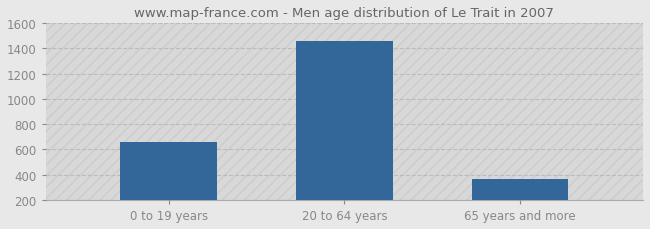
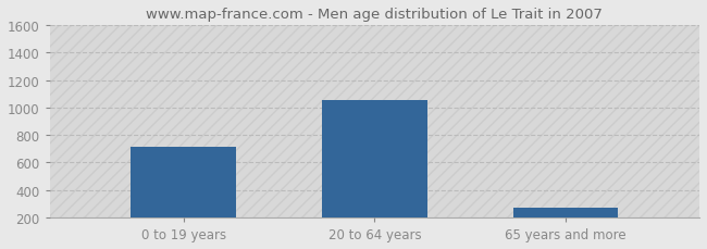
0 to 19 years: 660 -> 710
20 to 64 years: 1460 -> 1050
65 years and more: 370 -> 270
